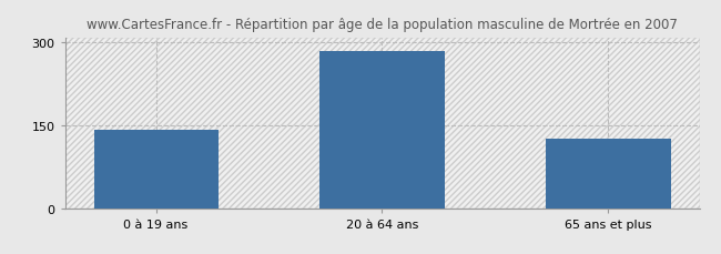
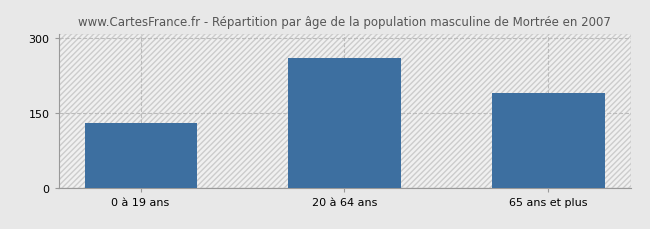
0 à 19 ans: 143 -> 130
20 à 64 ans: 284 -> 260
65 ans et plus: 126 -> 190
